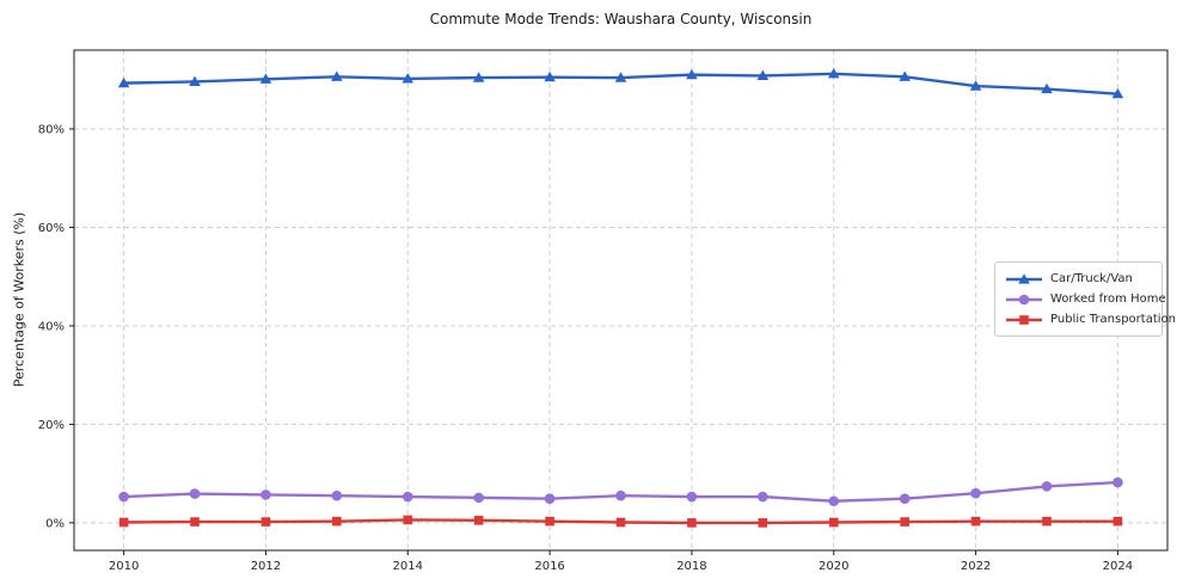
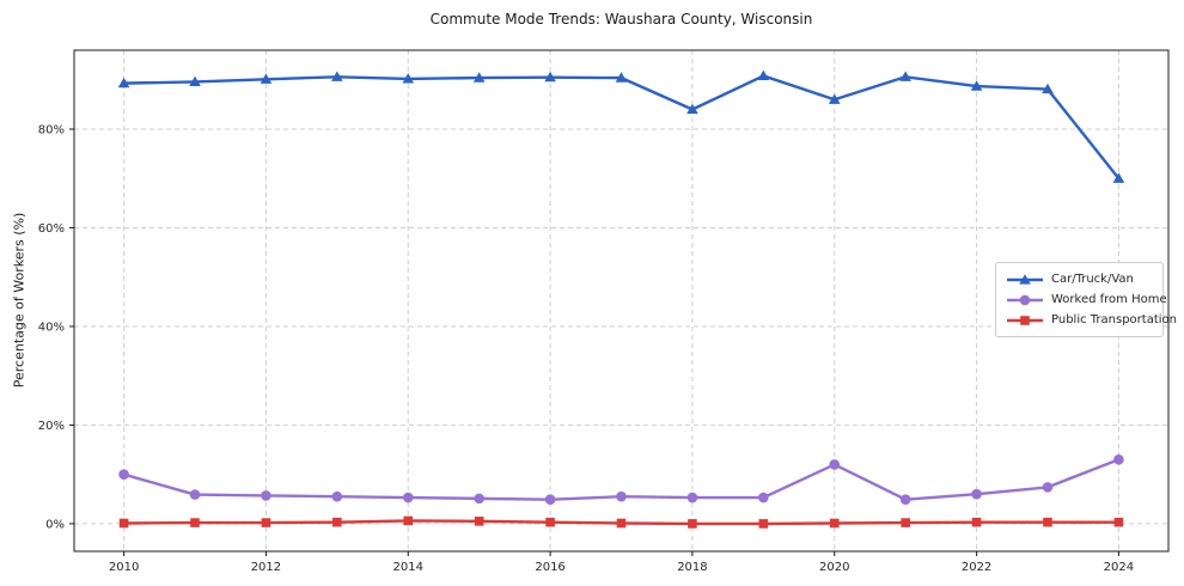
Worked from Home/2010: 5% -> 10%
Car/Truck/Van/2018: 91% -> 84%
Car/Truck/Van/2020: 91% -> 86%
Worked from Home/2020: 4% -> 12%
Car/Truck/Van/2024: 87% -> 70%
Worked from Home/2024: 8% -> 13%
